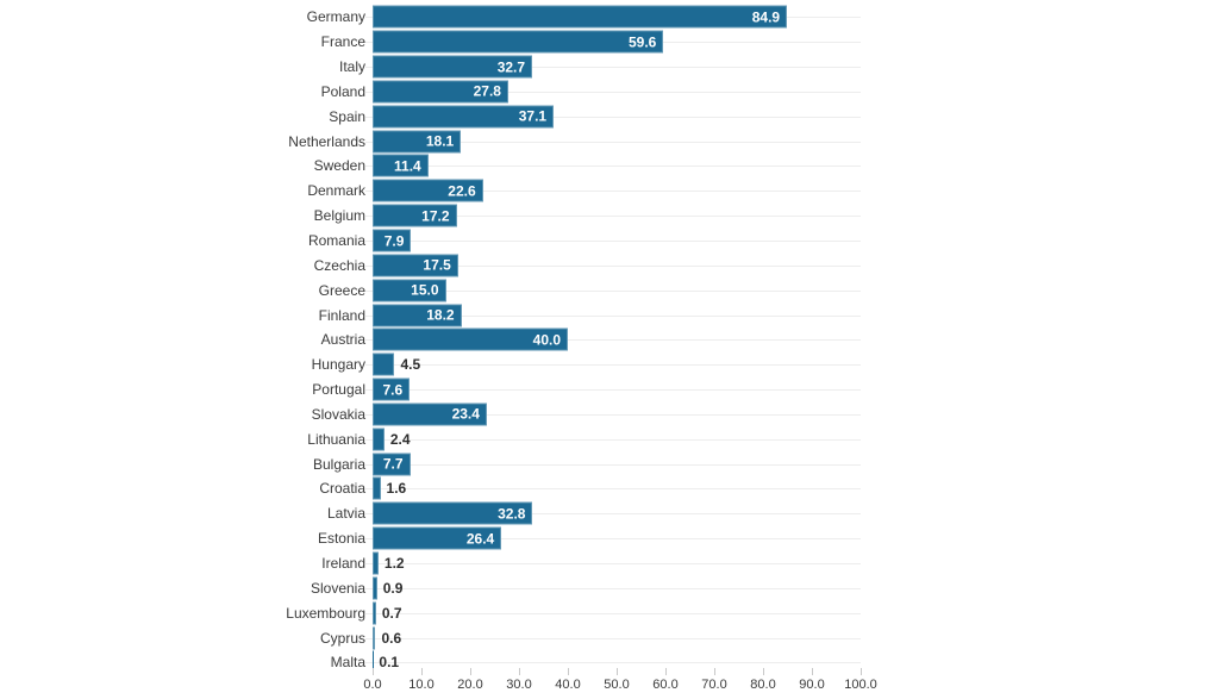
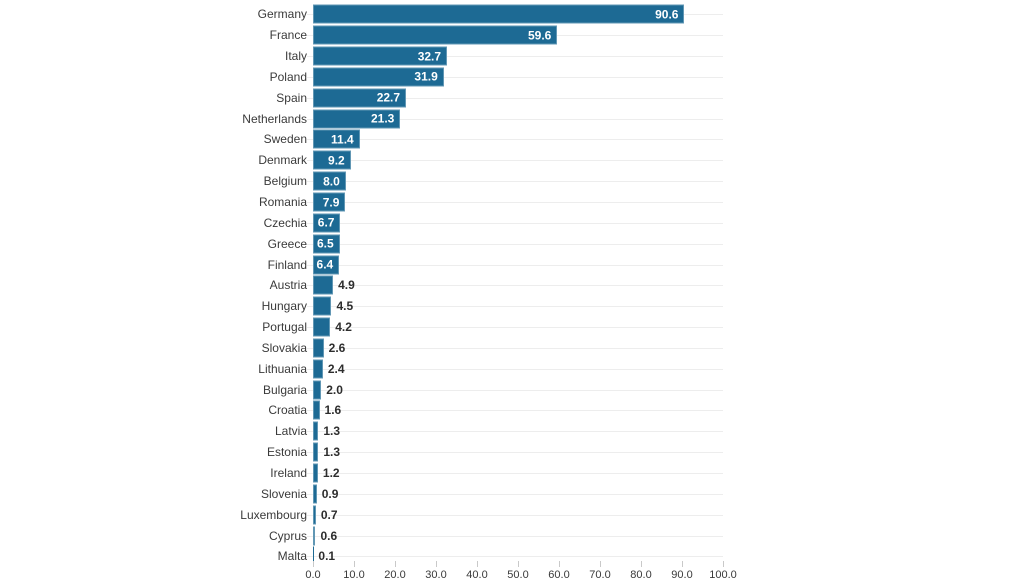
Germany: 84.9 -> 90.6
Poland: 27.8 -> 31.9
Spain: 37.1 -> 22.7
Netherlands: 18.1 -> 21.3
Denmark: 22.6 -> 9.2
Belgium: 17.2 -> 8.0
Czechia: 17.5 -> 6.7
Greece: 15.0 -> 6.5
Finland: 18.2 -> 6.4
Austria: 40.0 -> 4.9
Portugal: 7.6 -> 4.2
Slovakia: 23.4 -> 2.6
Bulgaria: 7.7 -> 2.0
Latvia: 32.8 -> 1.3
Estonia: 26.4 -> 1.3
